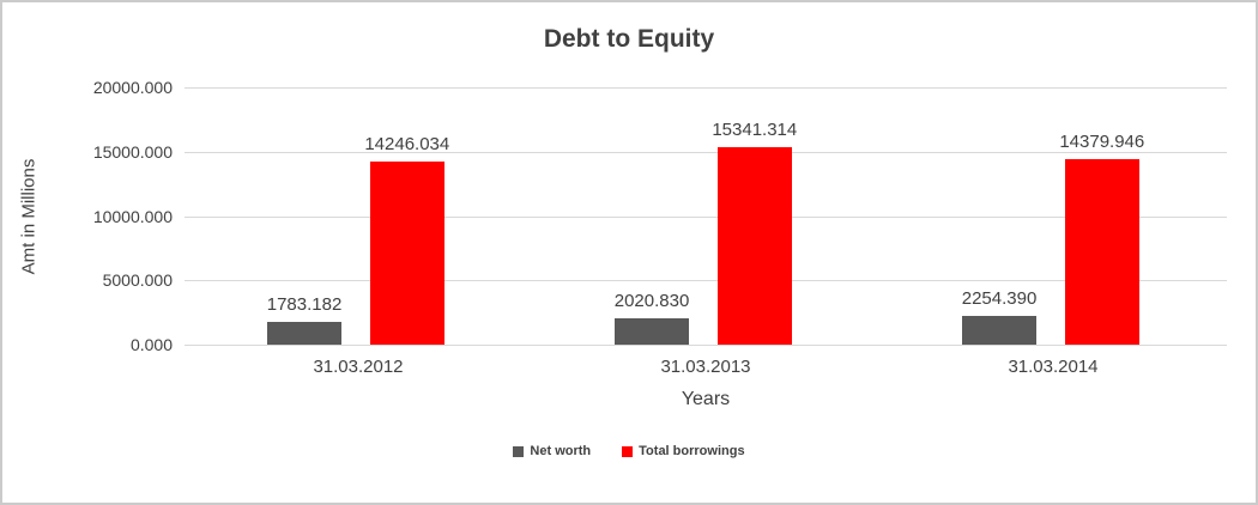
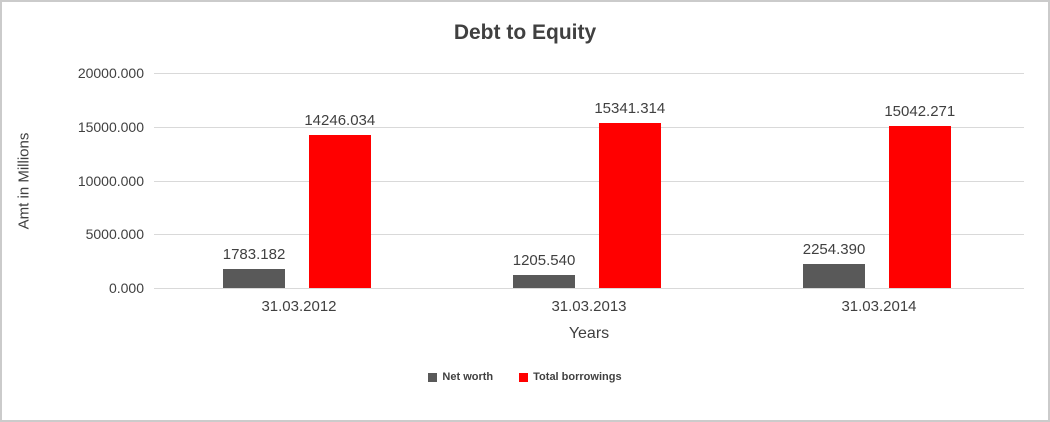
Net worth/31.03.2013: 2020.830 -> 1205.540
Total borrowings/31.03.2014: 14379.946 -> 15042.271
